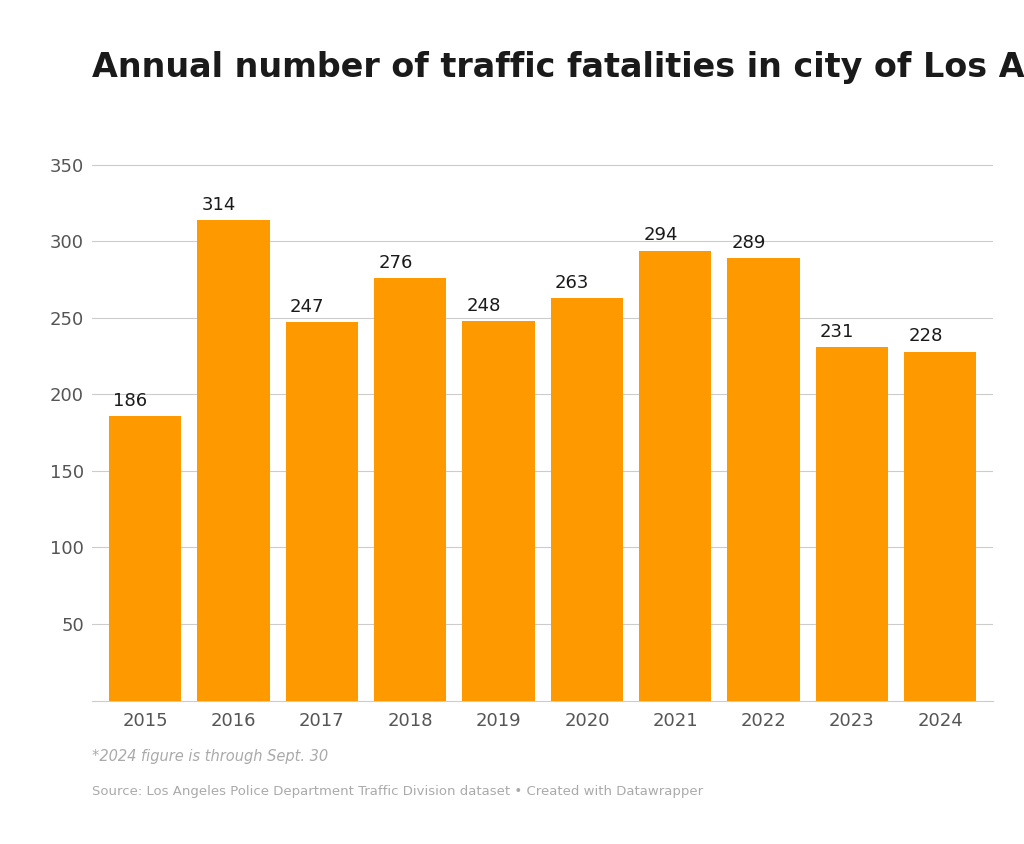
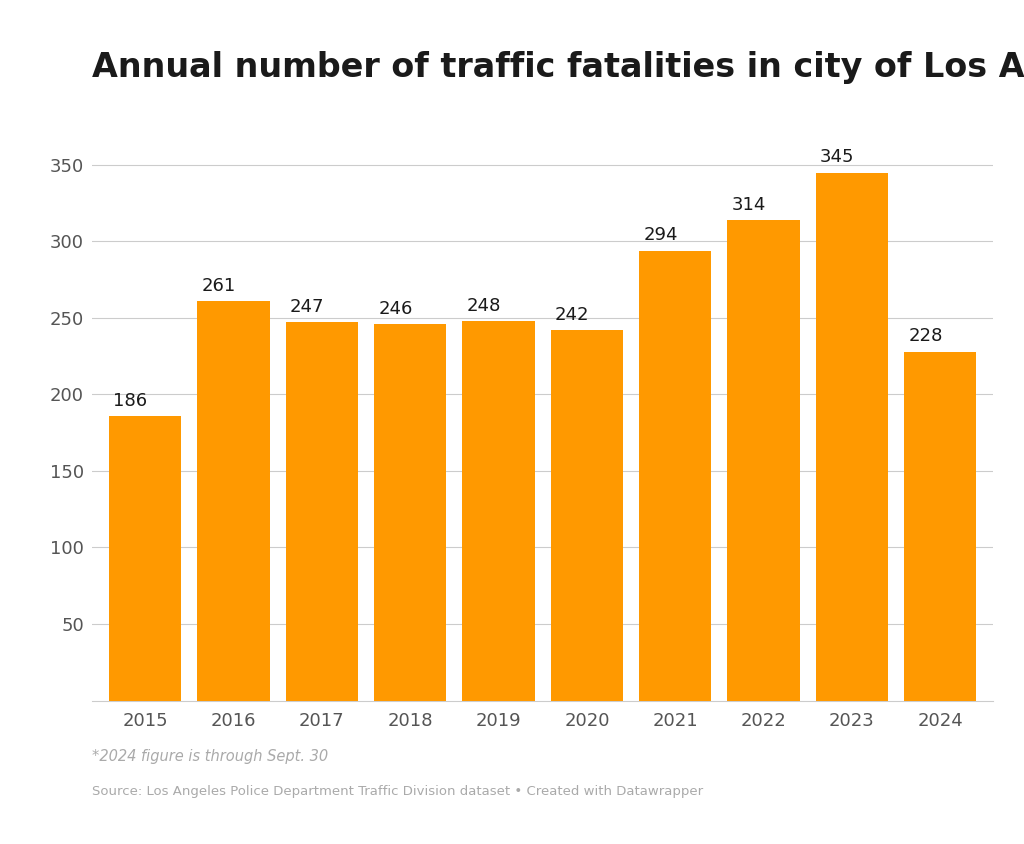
2016: 314 -> 261
2018: 276 -> 246
2020: 263 -> 242
2022: 289 -> 314
2023: 231 -> 345
